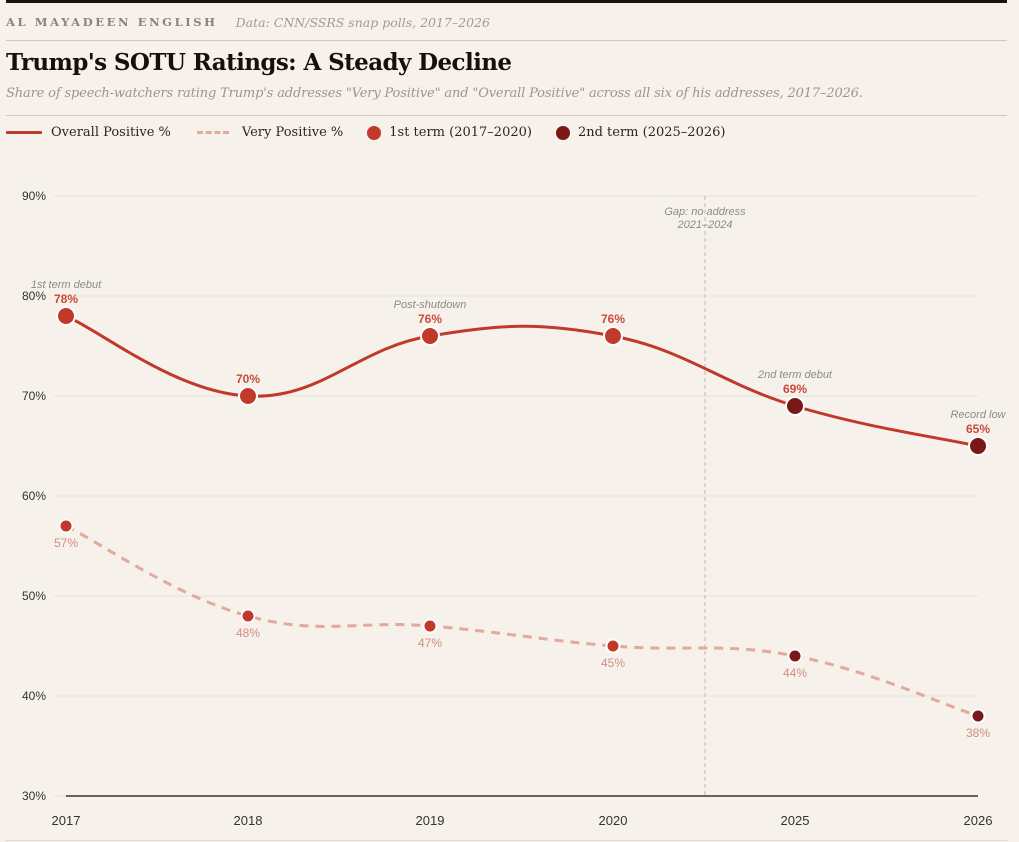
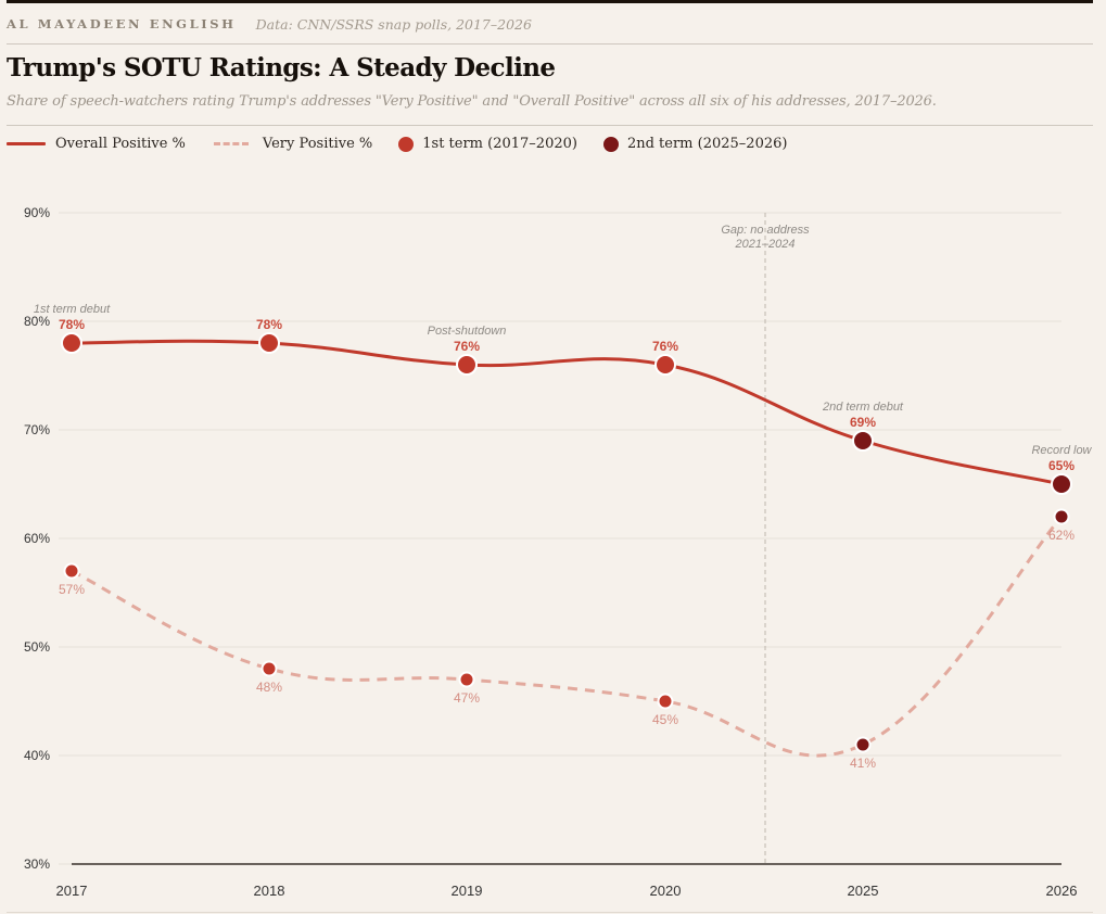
Overall Positive %/2018: 70% -> 78%
Very Positive %/2025: 44% -> 41%
Very Positive %/2026: 38% -> 62%
